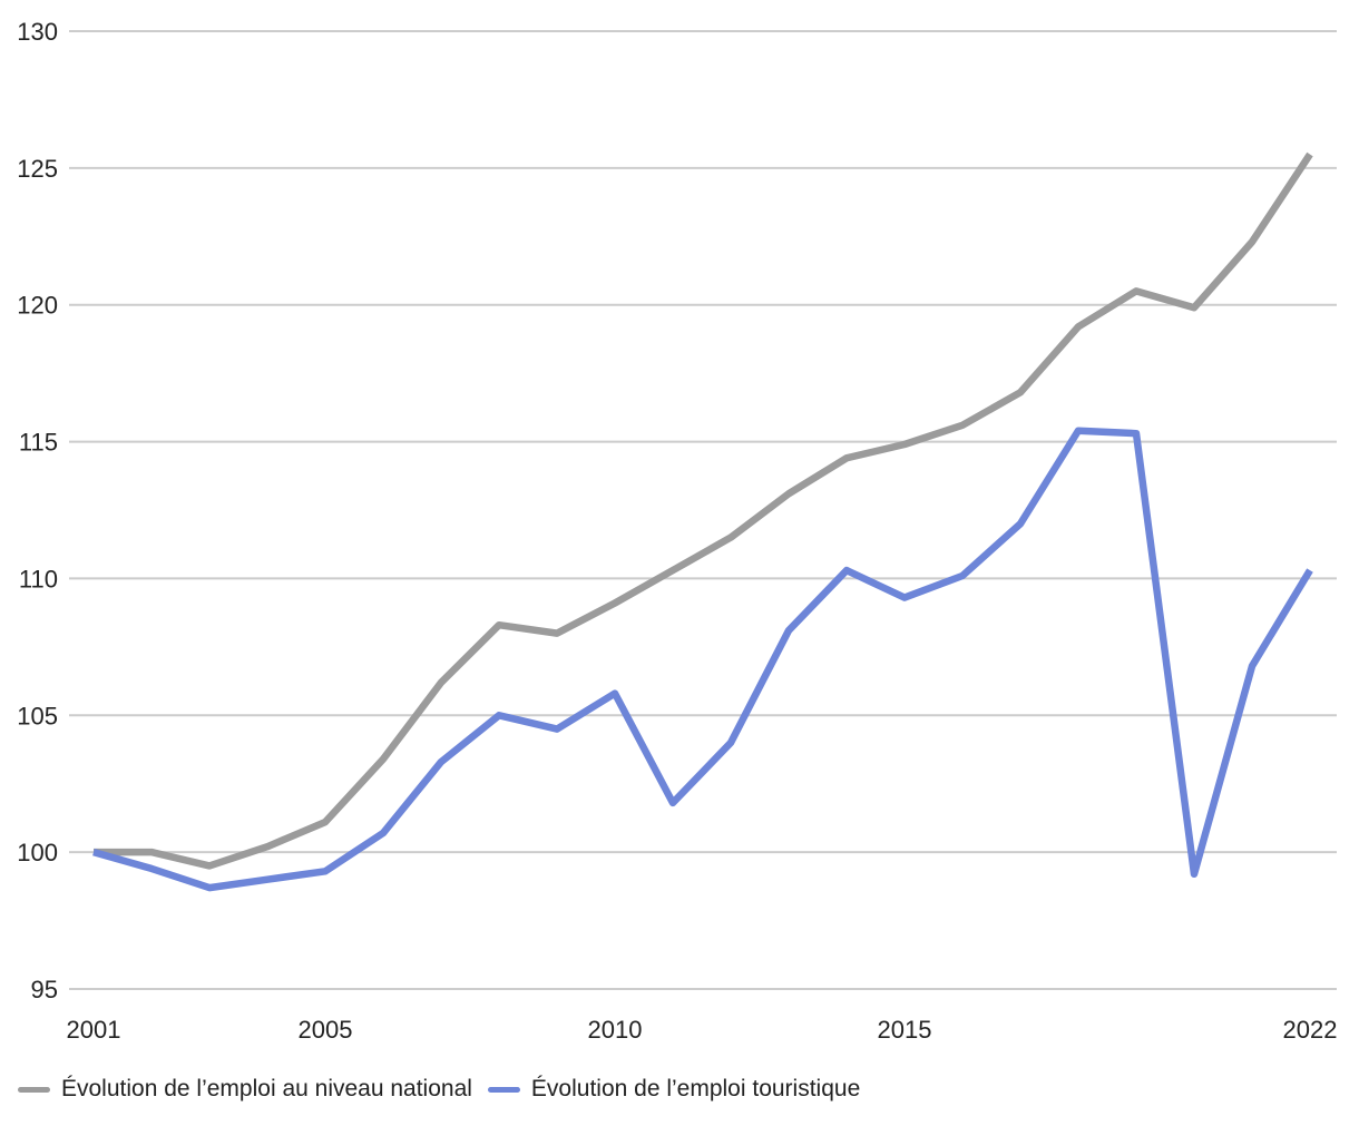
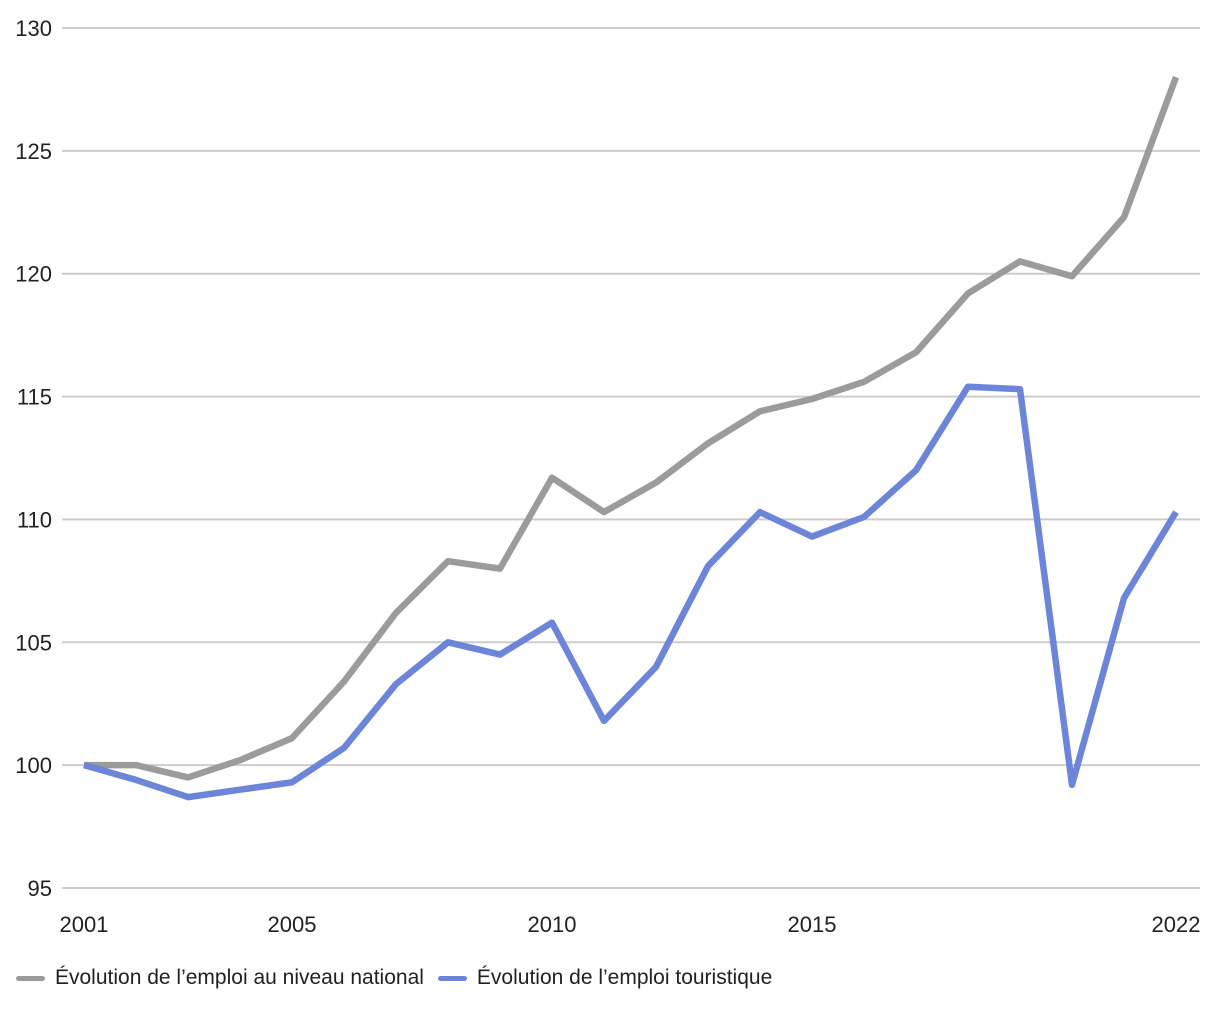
Évolution de l’emploi au niveau national/2010: 109.1 -> 111.7
Évolution de l’emploi au niveau national/2022: 125.5 -> 128.0
